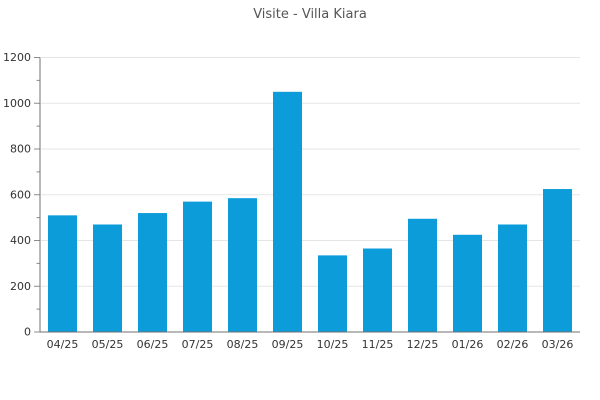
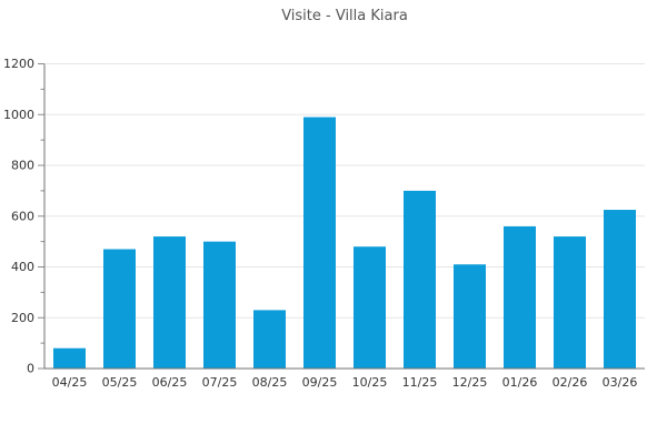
04/25: 510 -> 80
07/25: 570 -> 500
08/25: 580 -> 230
09/25: 1050 -> 990
10/25: 340 -> 480
11/25: 360 -> 700
12/25: 500 -> 410
01/26: 420 -> 560
02/26: 470 -> 520
